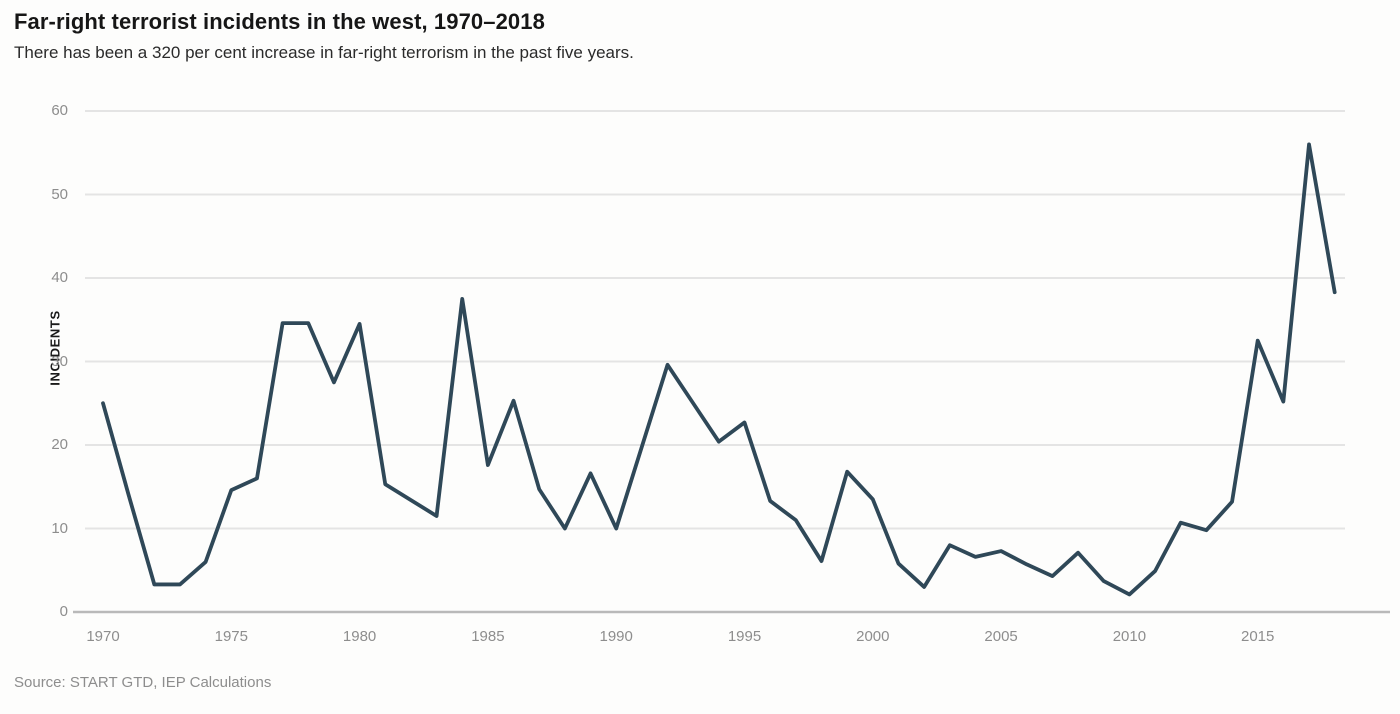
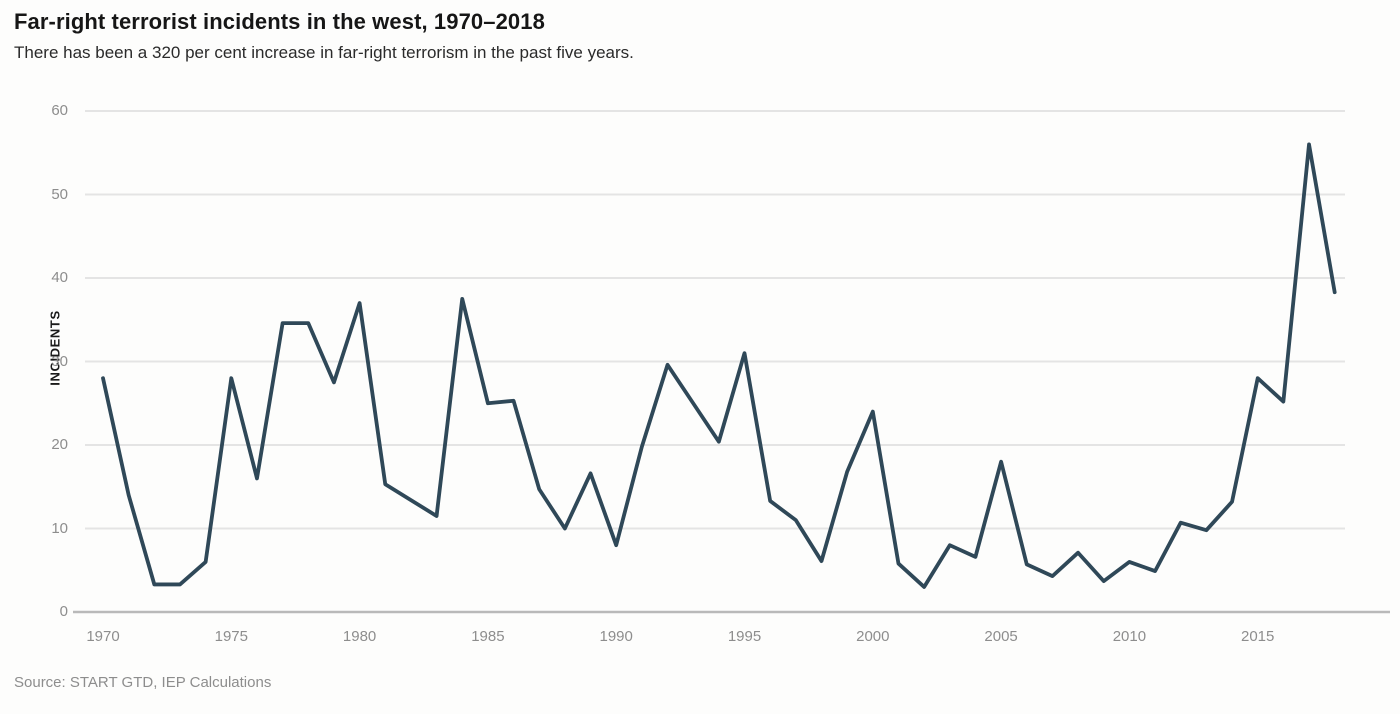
1970: 25 -> 28
1975: 15 -> 28
1980: 34 -> 37
1985: 18 -> 25
1990: 10 -> 8
1995: 23 -> 31
2000: 14 -> 24
2005: 7 -> 18
2010: 2 -> 6
2015: 32 -> 28
